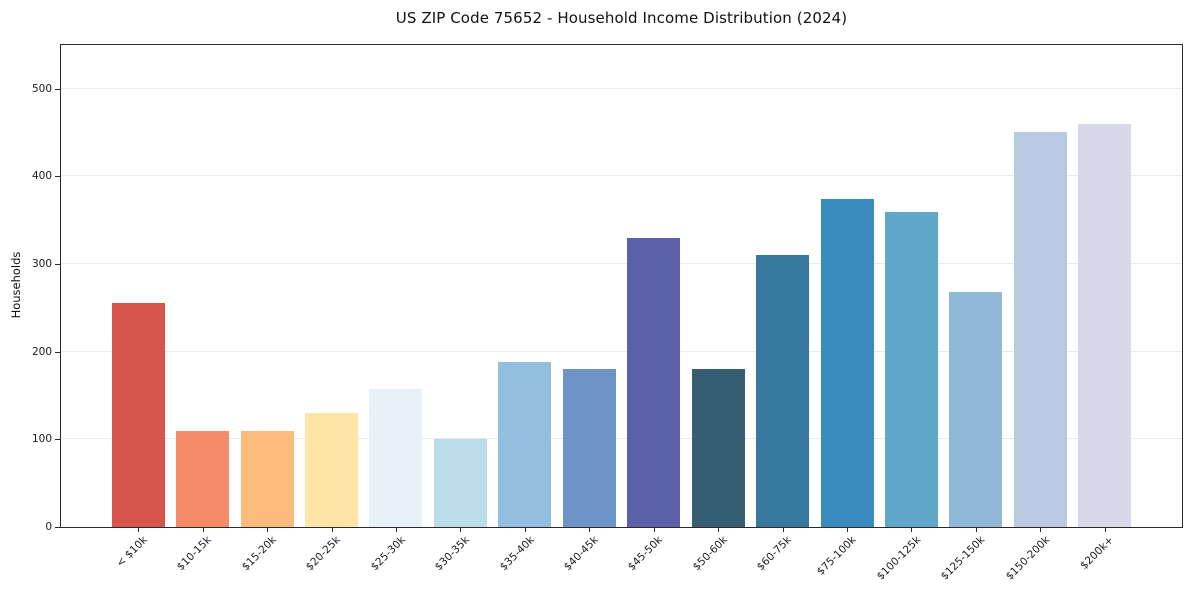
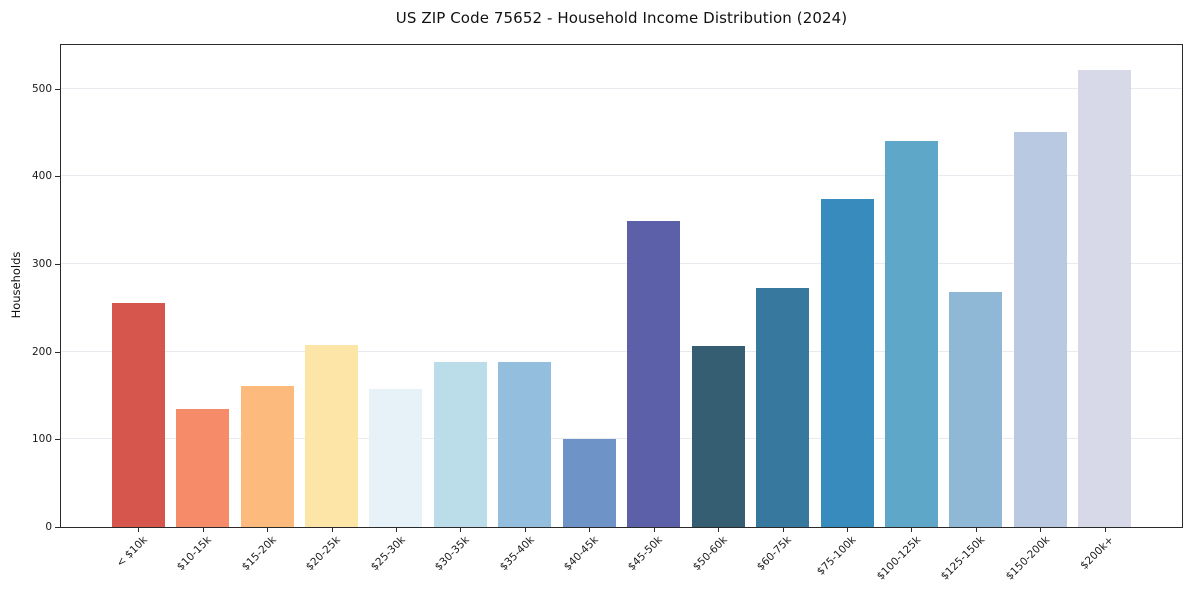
$10-15k: 110 -> 140
$15-20k: 110 -> 160
$20-25k: 130 -> 210
$30-35k: 100 -> 190
$40-45k: 180 -> 100
$45-50k: 330 -> 350
$50-60k: 180 -> 210
$60-75k: 310 -> 270
$100-125k: 360 -> 440
$200k+: 460 -> 520
